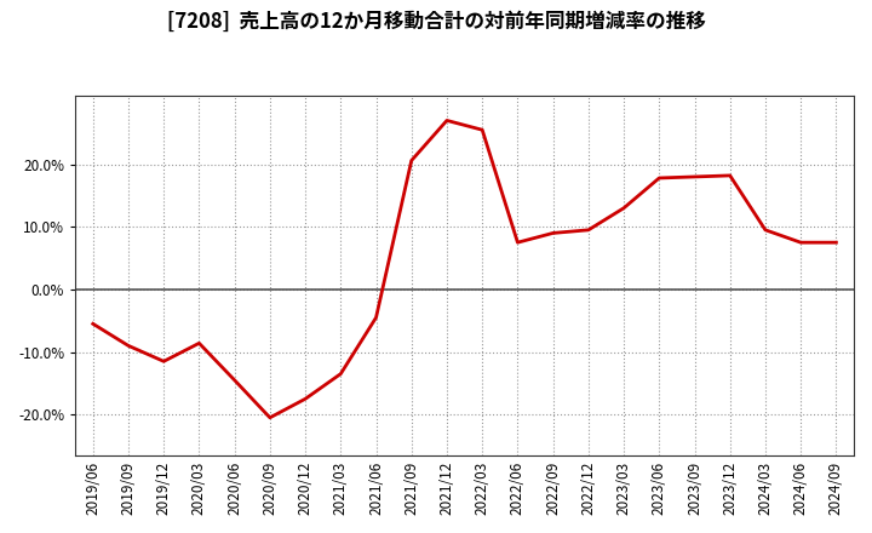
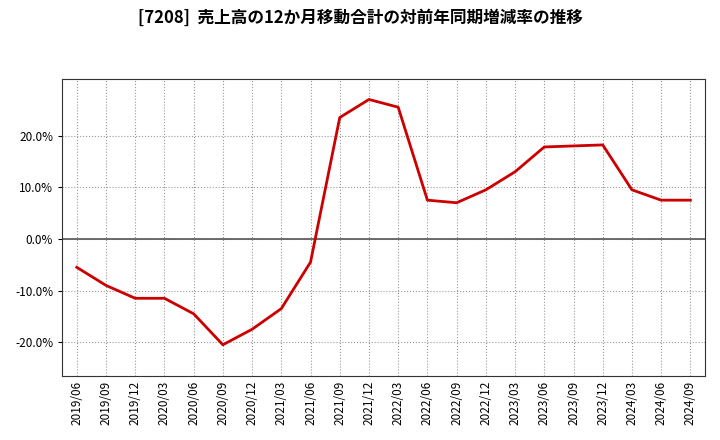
2020/03: -8.6% -> -11.5%
2021/09: 20.6% -> 23.5%
2022/09: 9.0% -> 7.0%
